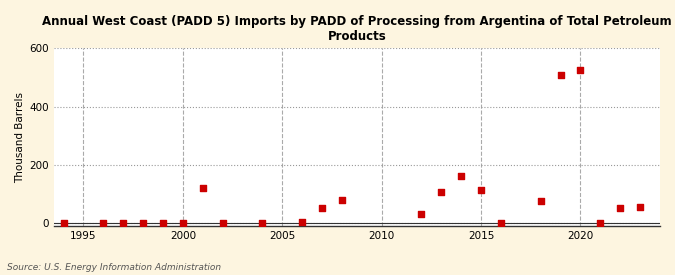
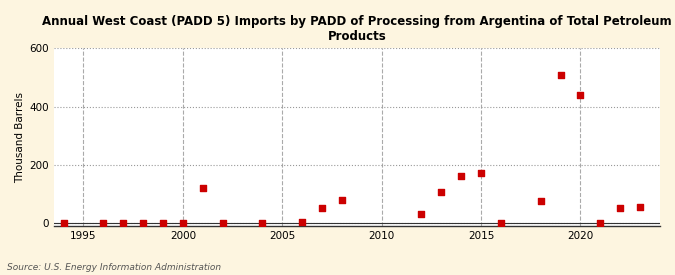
2015: 115 -> 170
2020: 525 -> 440
